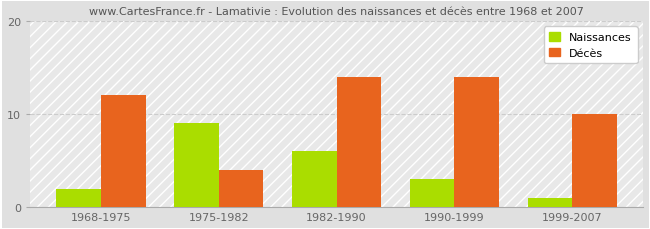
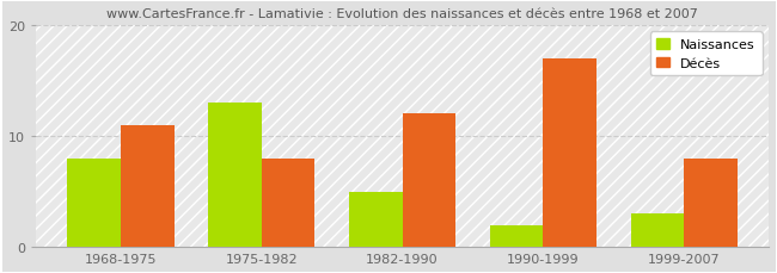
Naissances/1968-1975: 2 -> 8
Décès/1968-1975: 12 -> 11
Naissances/1975-1982: 9 -> 13
Décès/1975-1982: 4 -> 8
Naissances/1982-1990: 6 -> 5
Décès/1982-1990: 14 -> 12
Naissances/1990-1999: 3 -> 2
Décès/1990-1999: 14 -> 17
Naissances/1999-2007: 1 -> 3
Décès/1999-2007: 10 -> 8
